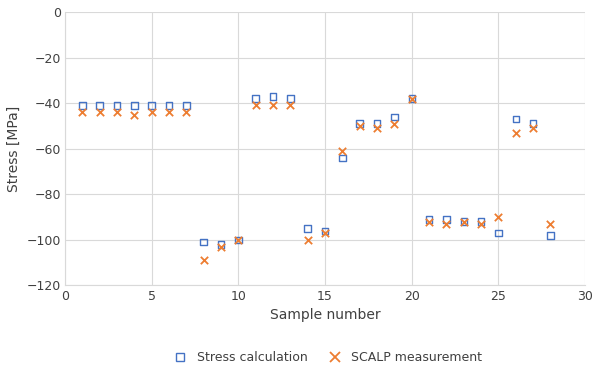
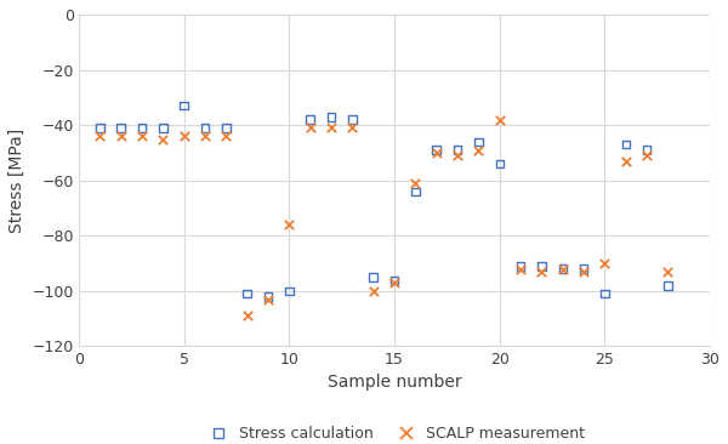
Stress calculation/5: -41 -> -33
SCALP measurement/10: -100 -> -76
Stress calculation/20: -38 -> -54
Stress calculation/25: -97 -> -101
